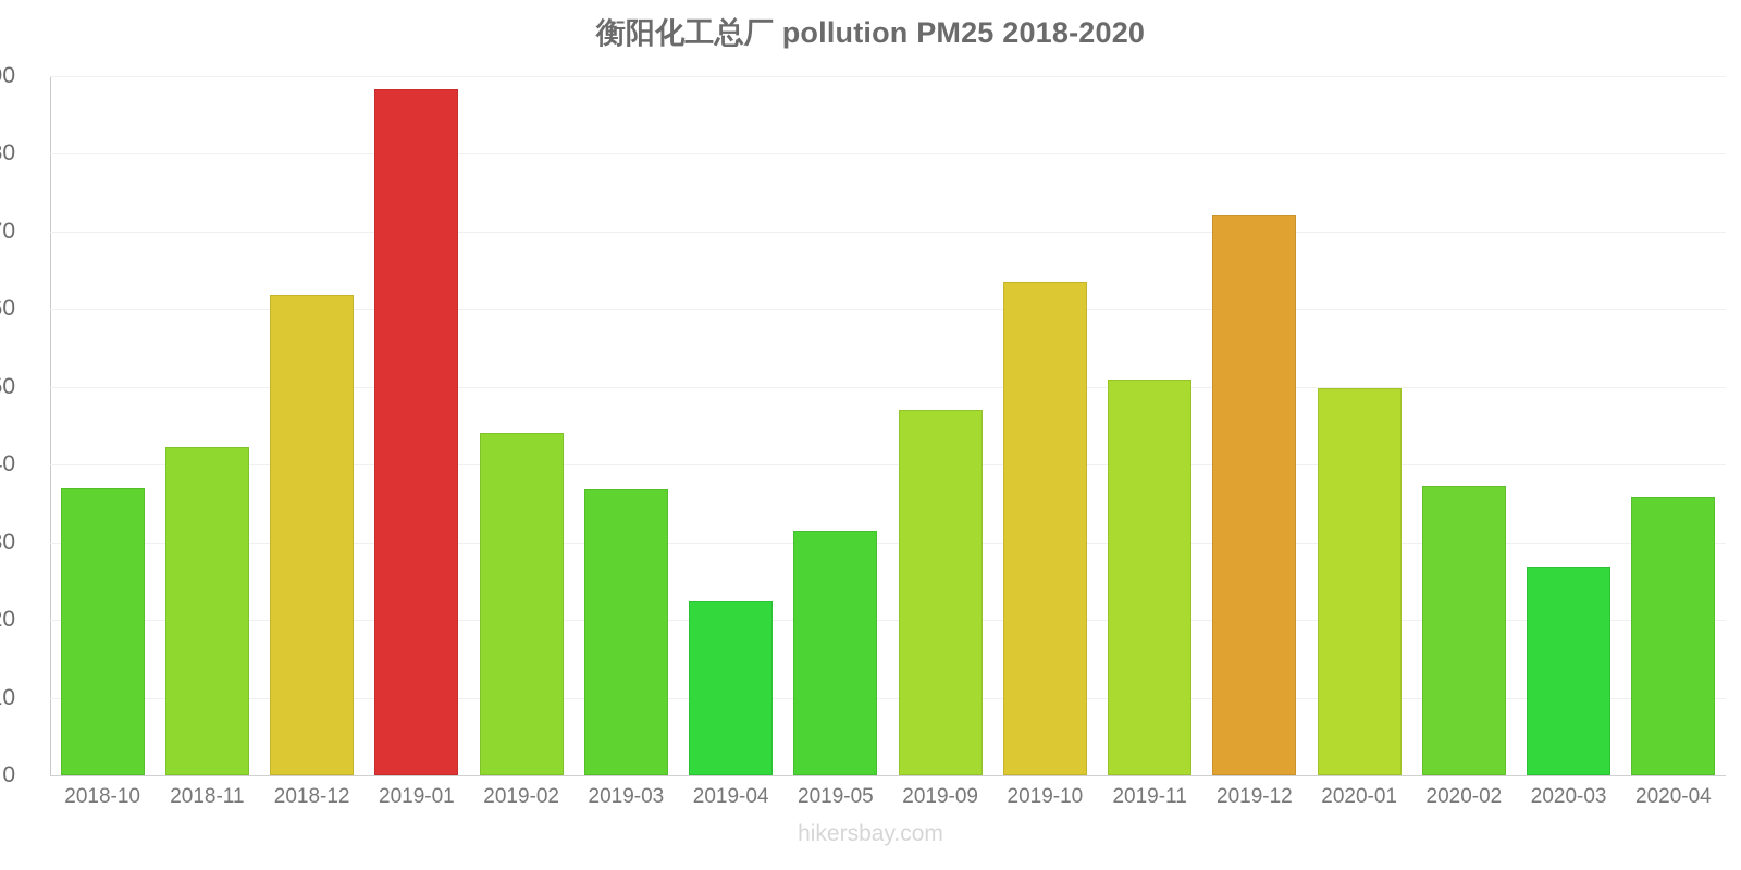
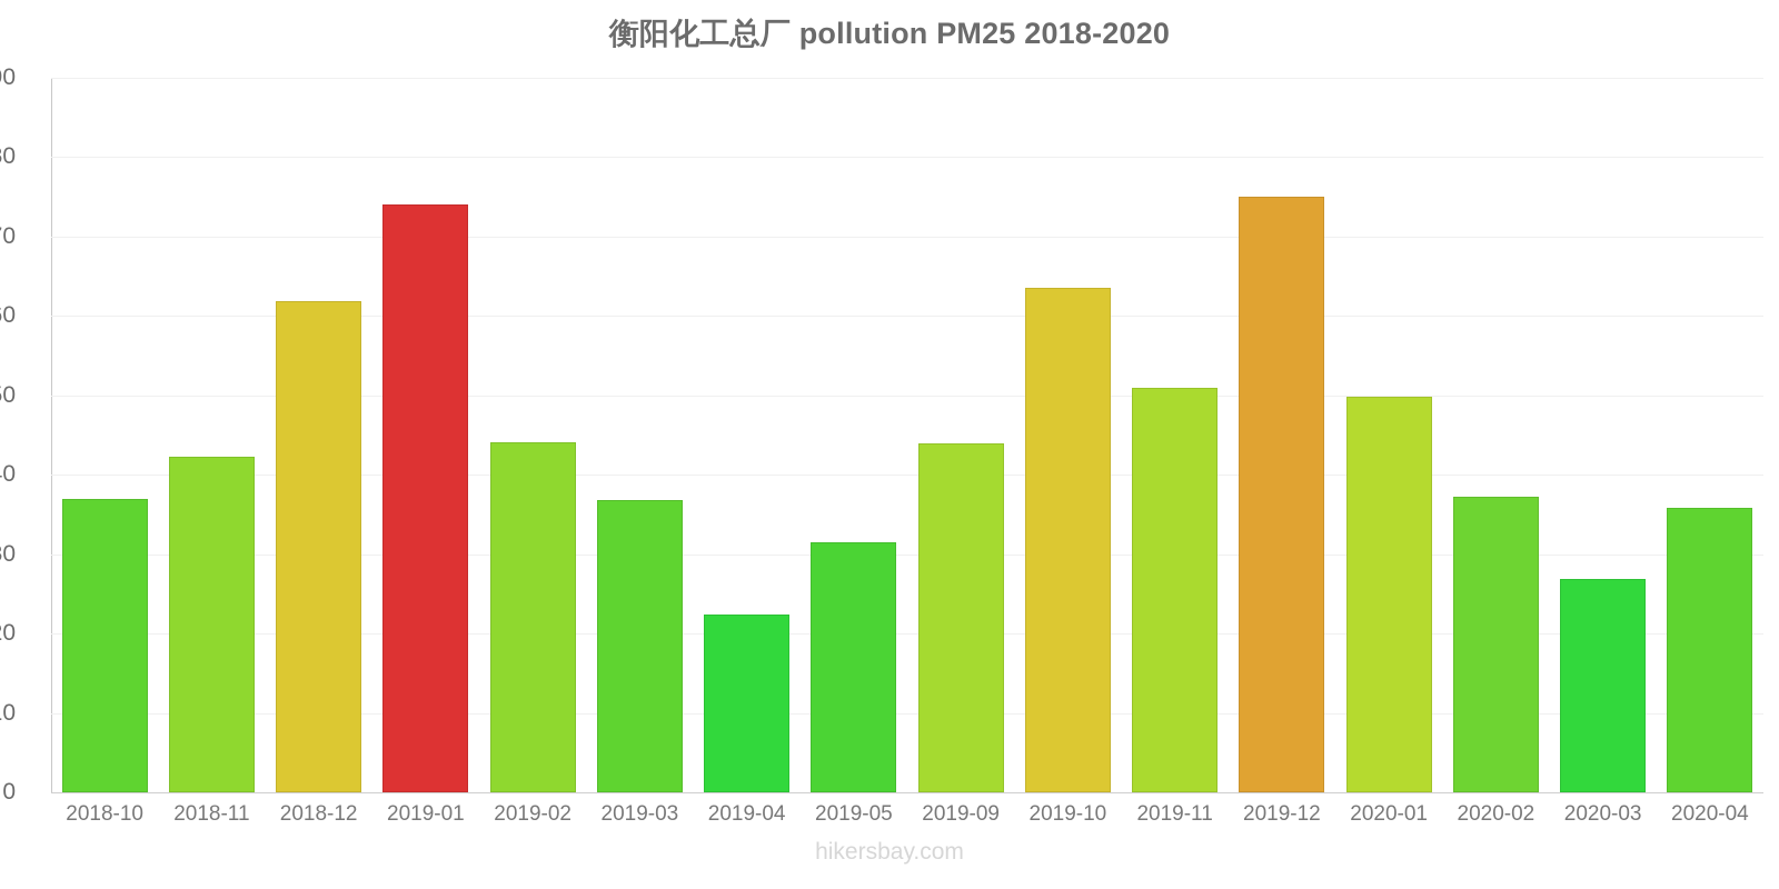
2019-01: 88 -> 74
2019-09: 47 -> 44
2019-12: 72 -> 75
